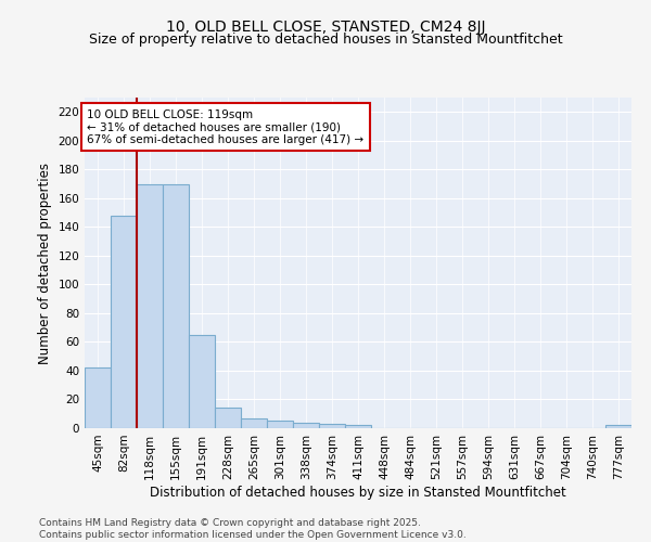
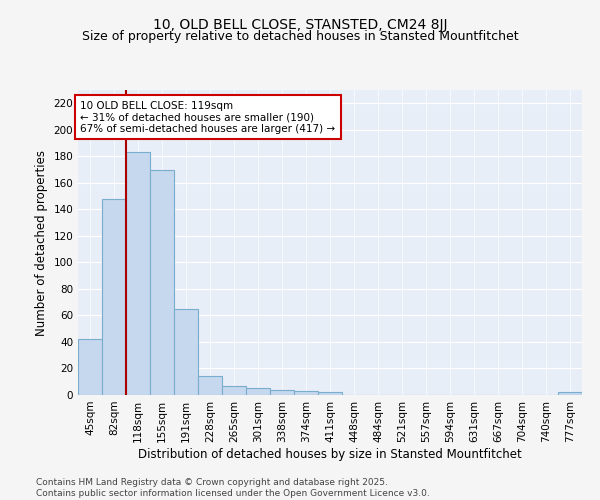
118sqm: 170 -> 183
